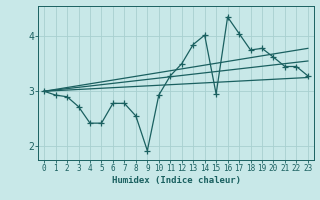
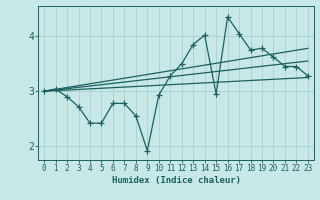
1: 2.93 -> 3.04
